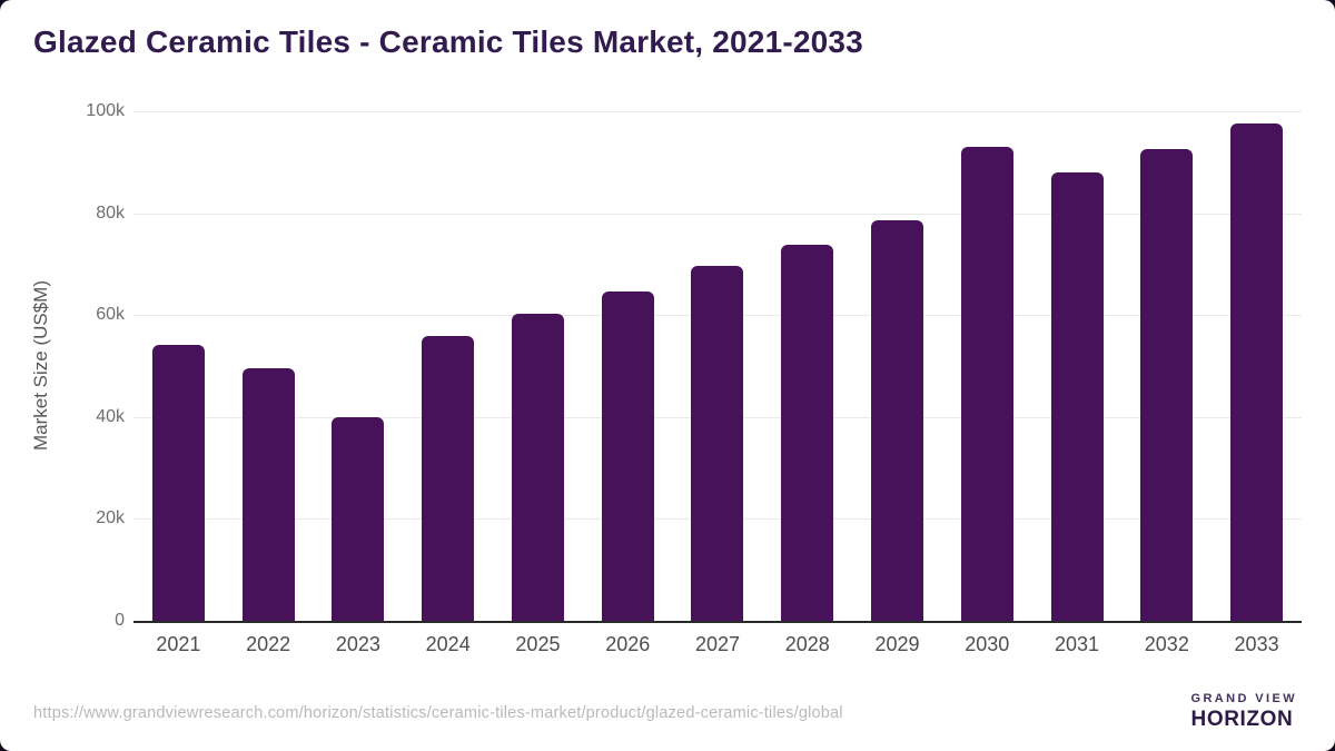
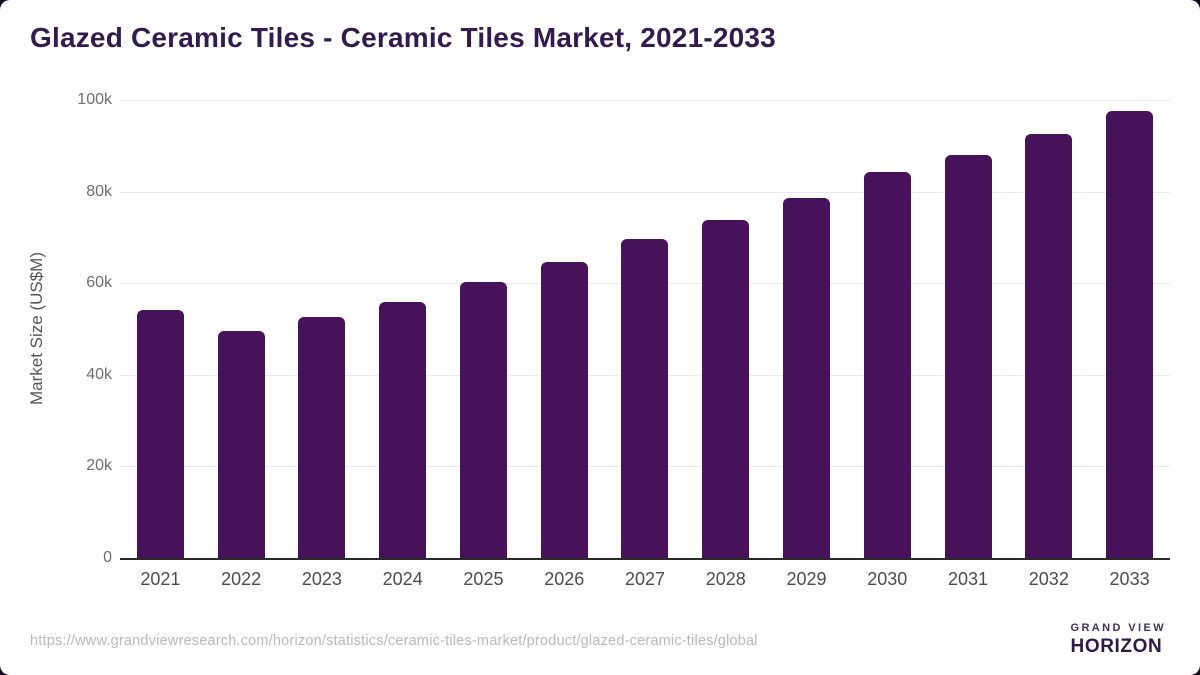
2023: 40k -> 53k
2030: 93k -> 84k
